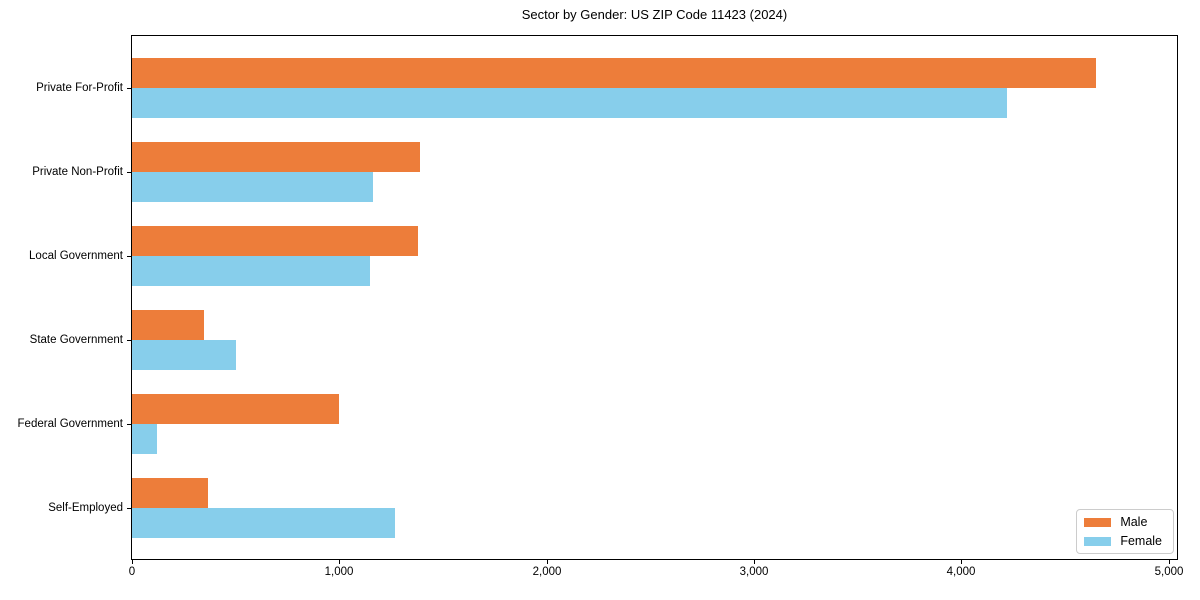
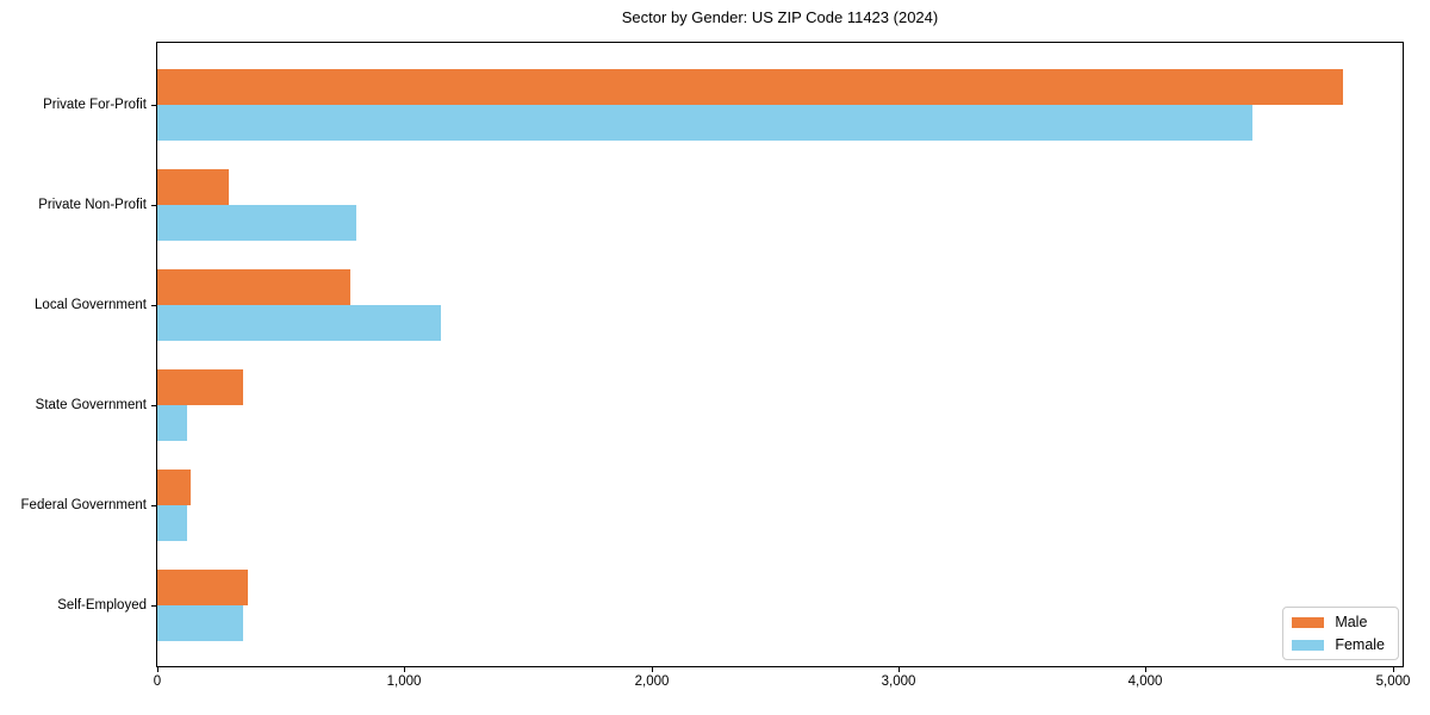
Male/Private For-Profit: 4650 -> 4800
Female/Private For-Profit: 4220 -> 4430
Male/Private Non-Profit: 1390 -> 290
Female/Private Non-Profit: 1160 -> 800
Male/Local Government: 1380 -> 780
Female/State Government: 500 -> 120
Male/Federal Government: 1000 -> 140
Female/Self-Employed: 1270 -> 340
